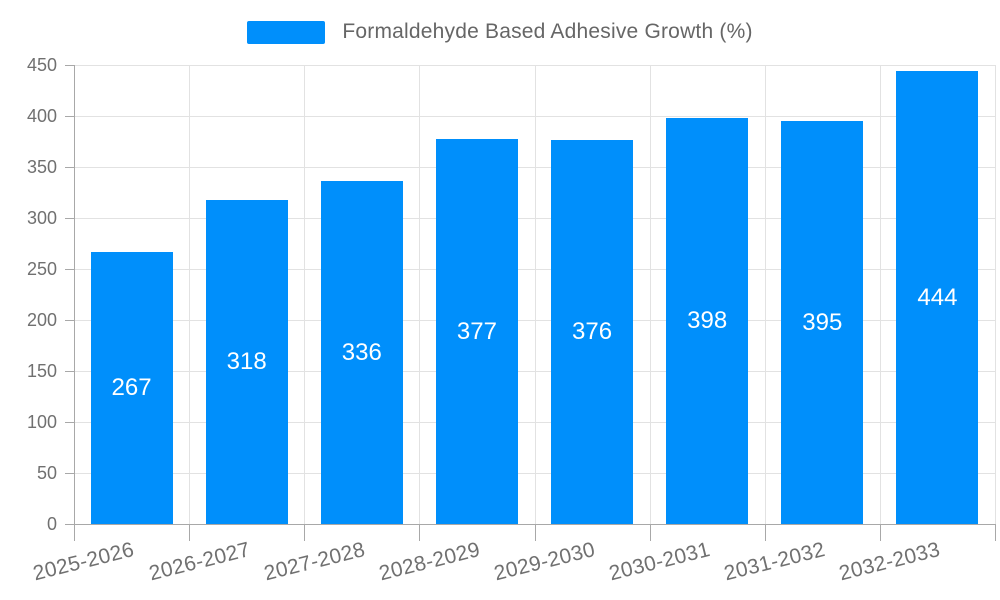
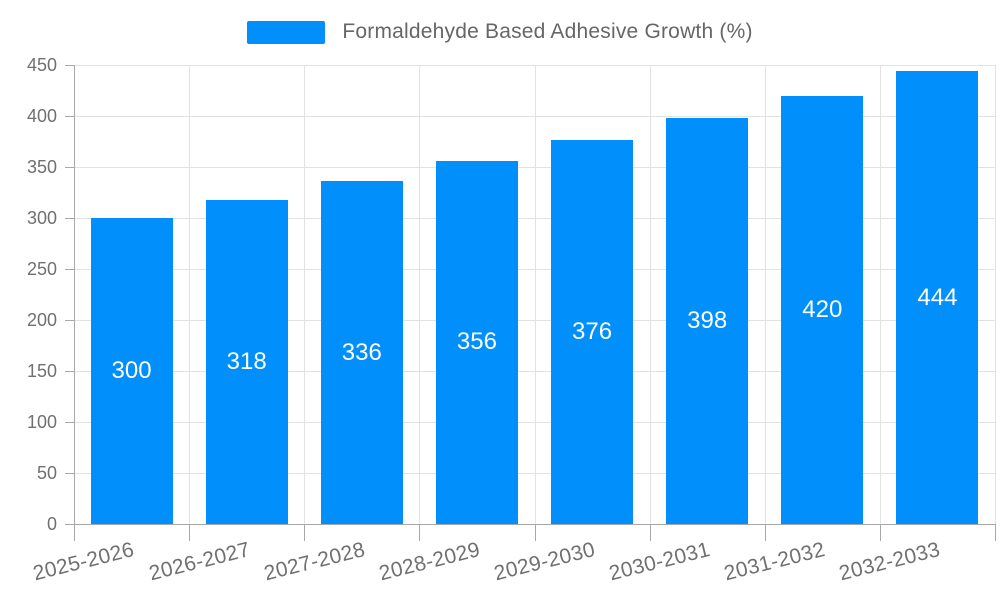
2025-2026: 267 -> 300
2028-2029: 377 -> 356
2031-2032: 395 -> 420
